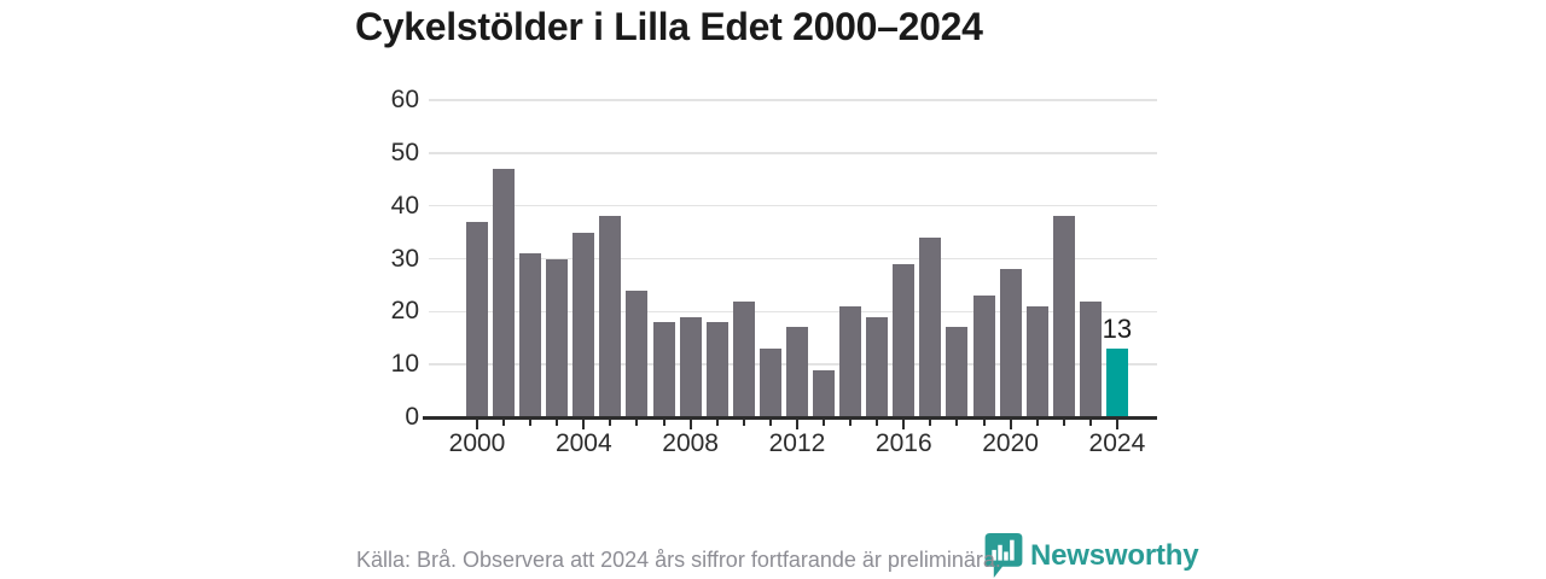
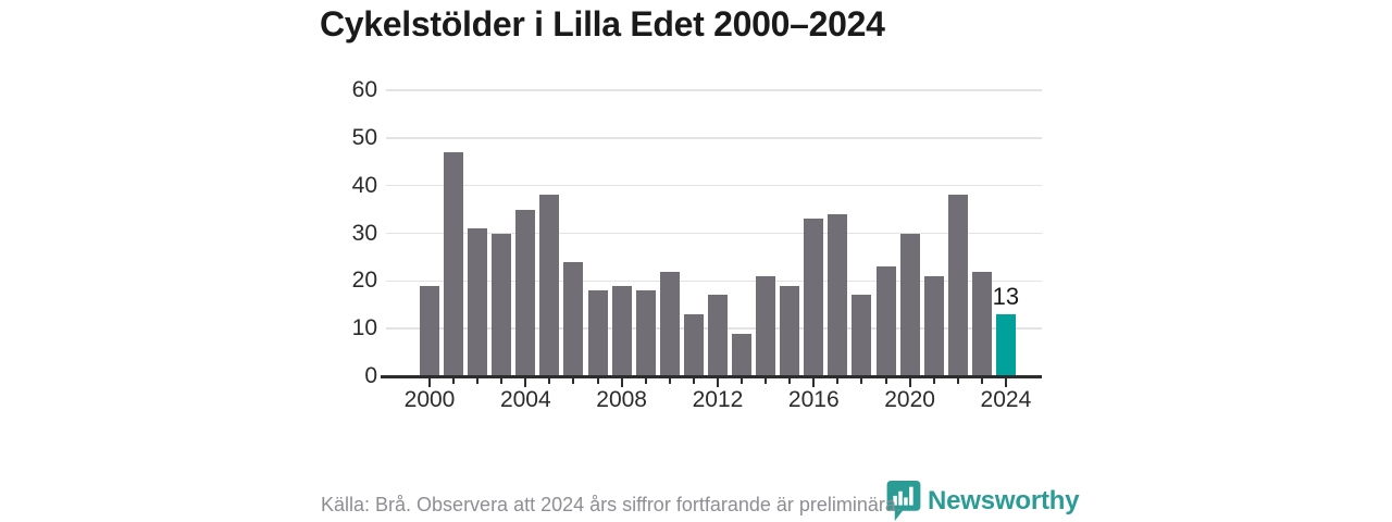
2000: 37 -> 19
2016: 29 -> 33
2020: 28 -> 30
